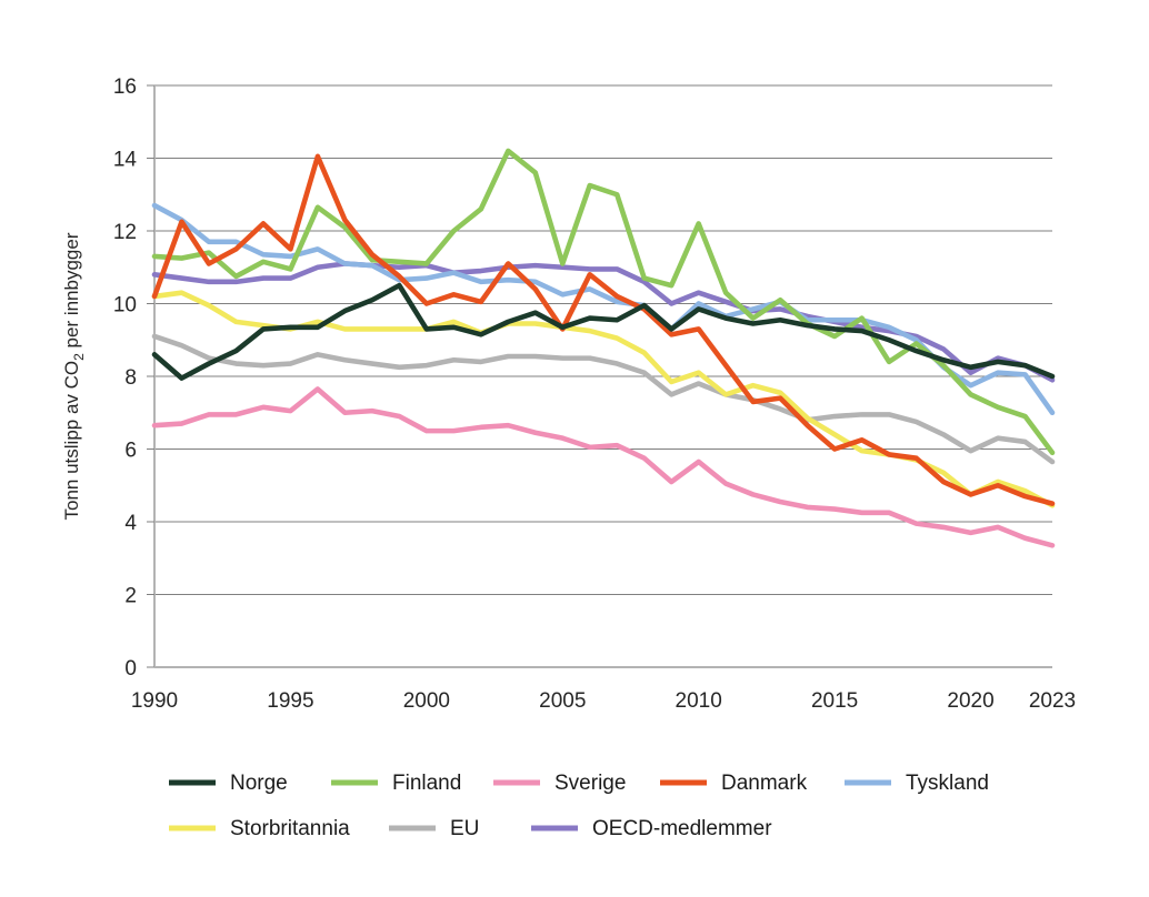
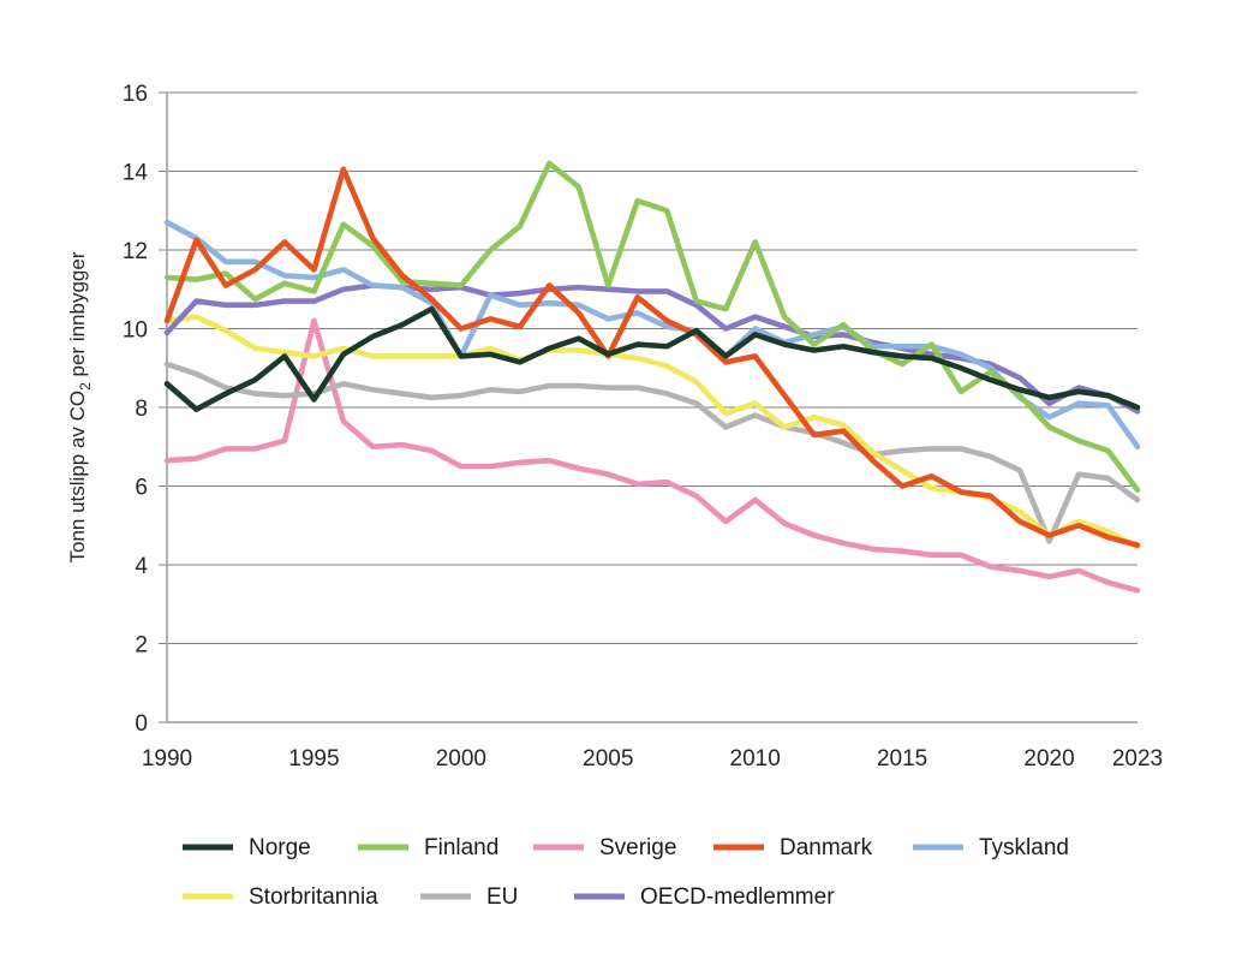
OECD-medlemmer/1990: 10.8 -> 9.9
Norge/1995: 9.3 -> 8.2
Sverige/1995: 7.0 -> 10.2
Tyskland/2000: 10.7 -> 9.3
EU/2020: 6.0 -> 4.6
